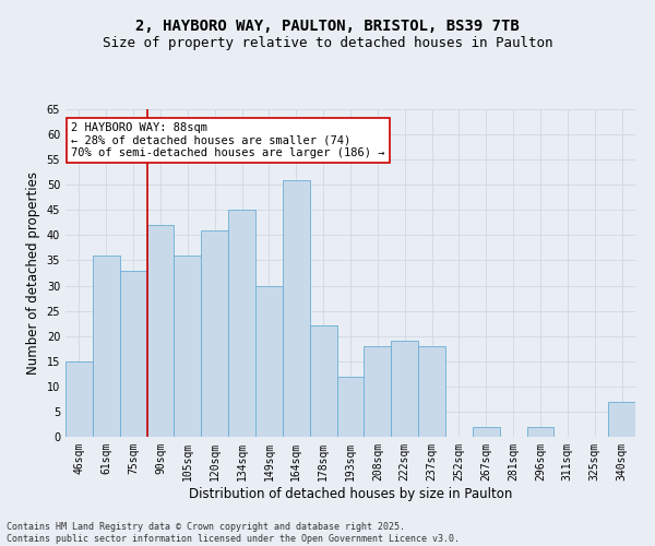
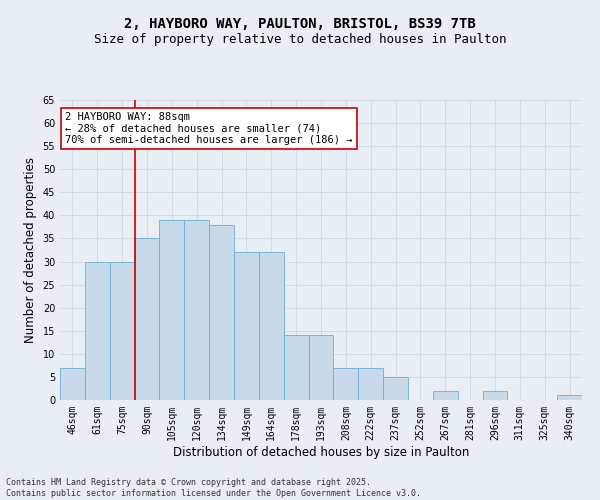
46sqm: 15 -> 7
61sqm: 36 -> 30
75sqm: 33 -> 30
90sqm: 42 -> 35
105sqm: 36 -> 39
120sqm: 41 -> 39
134sqm: 45 -> 38
149sqm: 30 -> 32
164sqm: 51 -> 32
178sqm: 22 -> 14
193sqm: 12 -> 14
208sqm: 18 -> 7
222sqm: 19 -> 7
237sqm: 18 -> 5
340sqm: 7 -> 1
